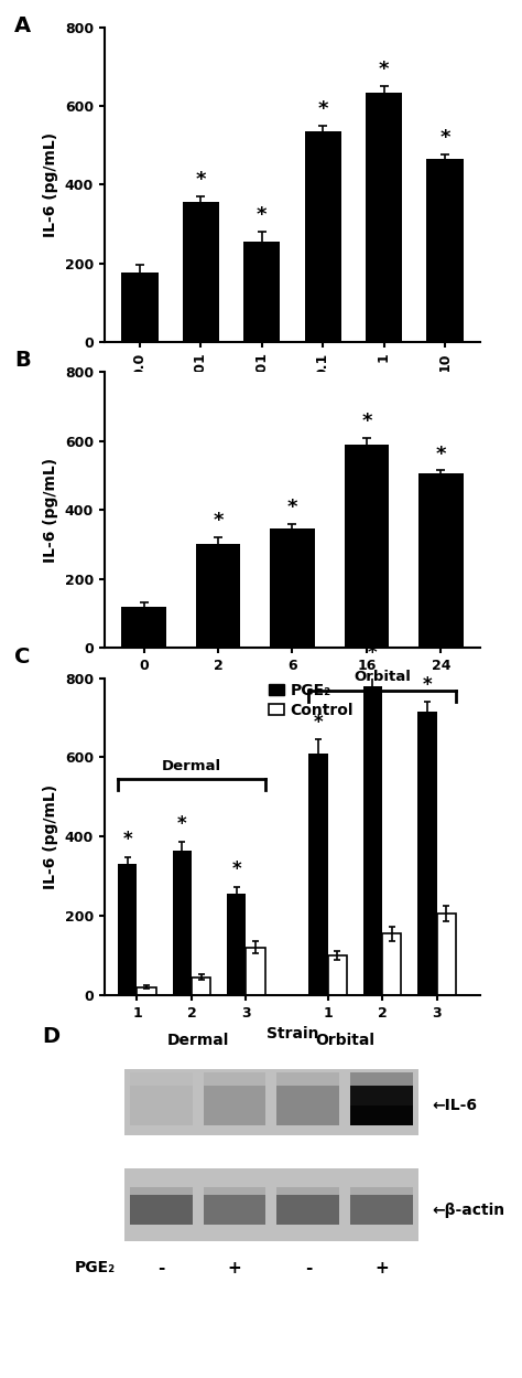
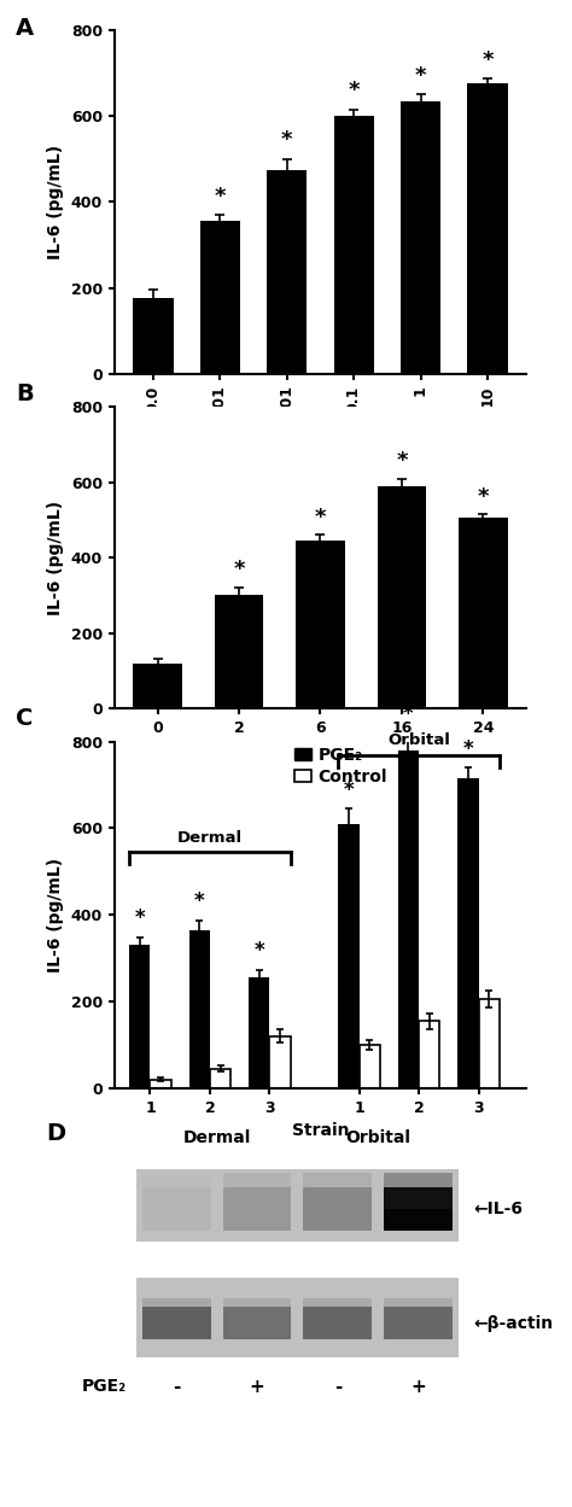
0.01: 255 -> 475
0.1: 535 -> 600
10: 465 -> 675
6: 345 -> 445
